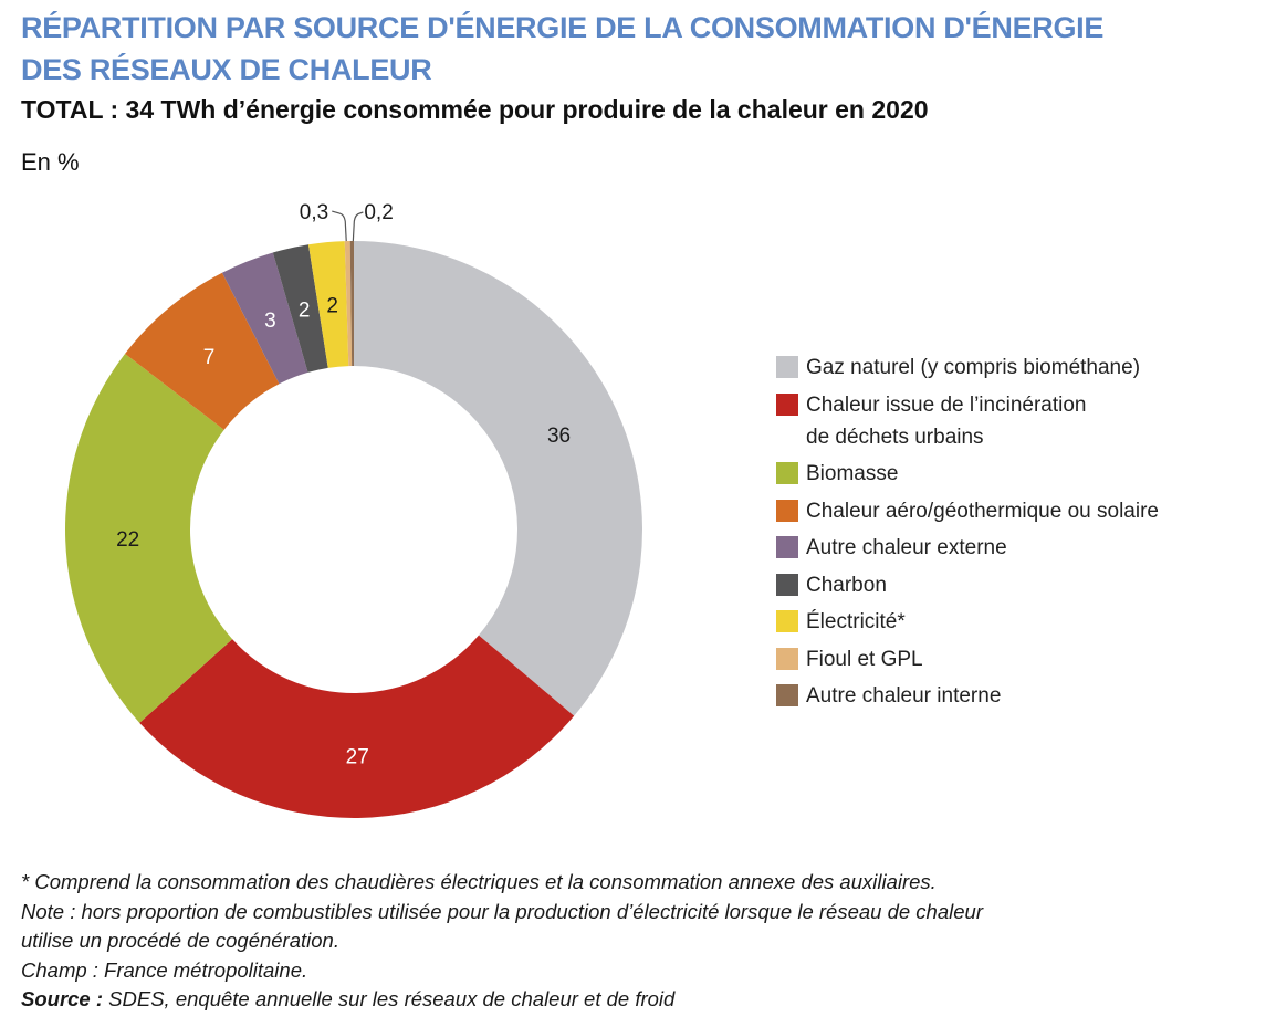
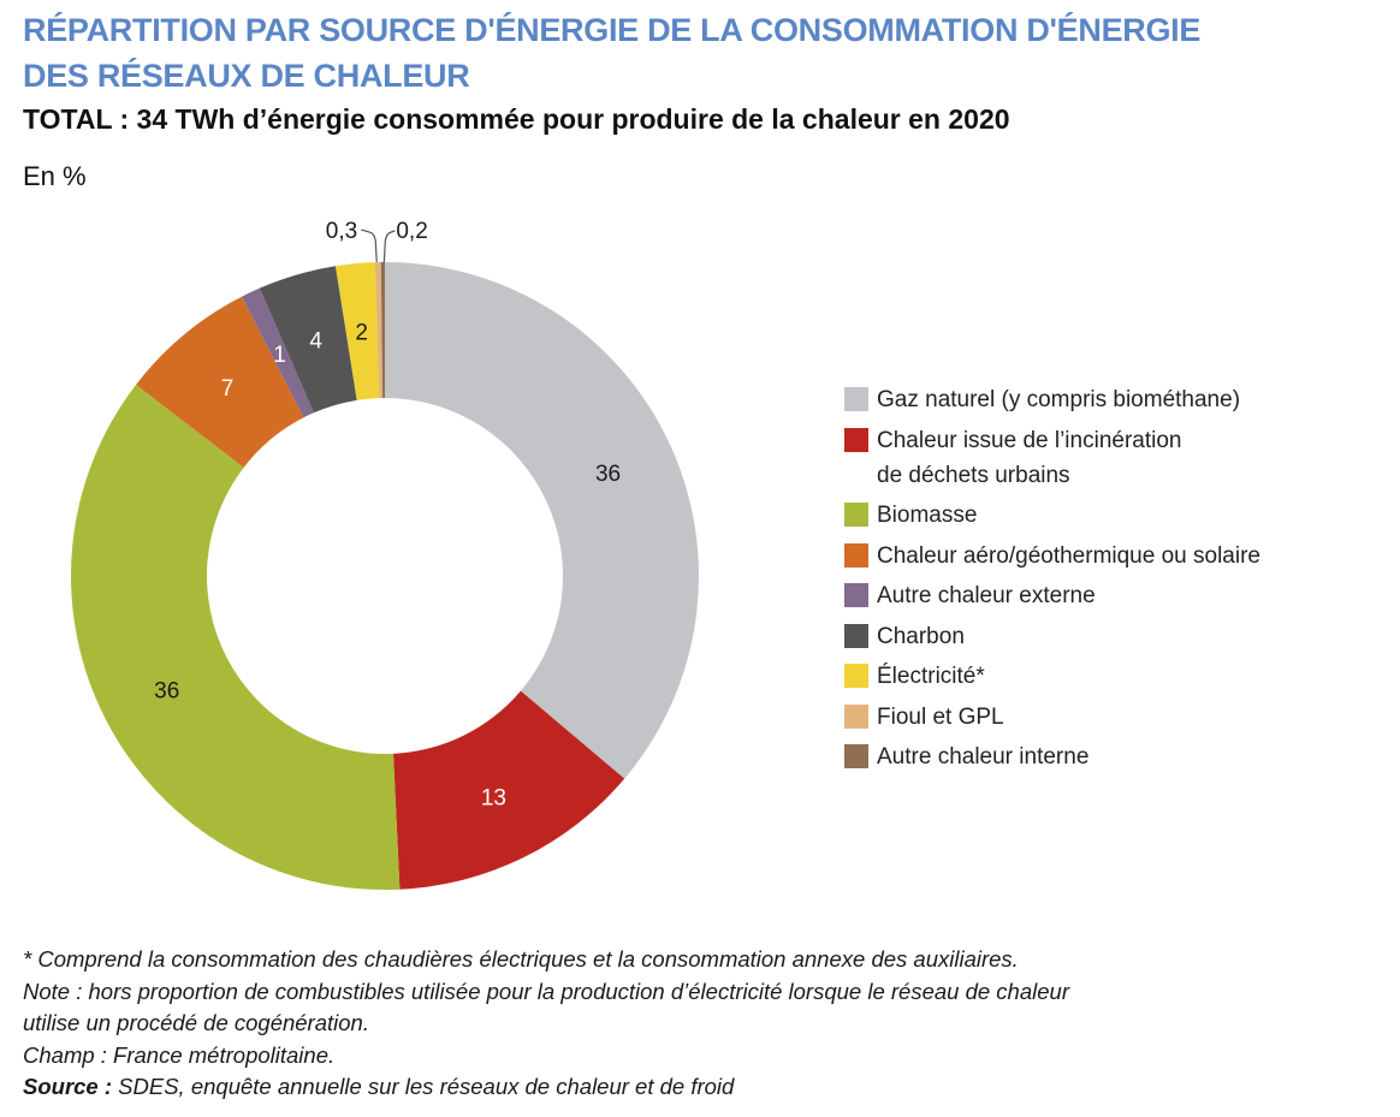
Chaleur issue de l’incinération de déchets urbains: 27 -> 13
Biomasse: 22 -> 36
Autre chaleur externe: 3 -> 1
Charbon: 2 -> 4
